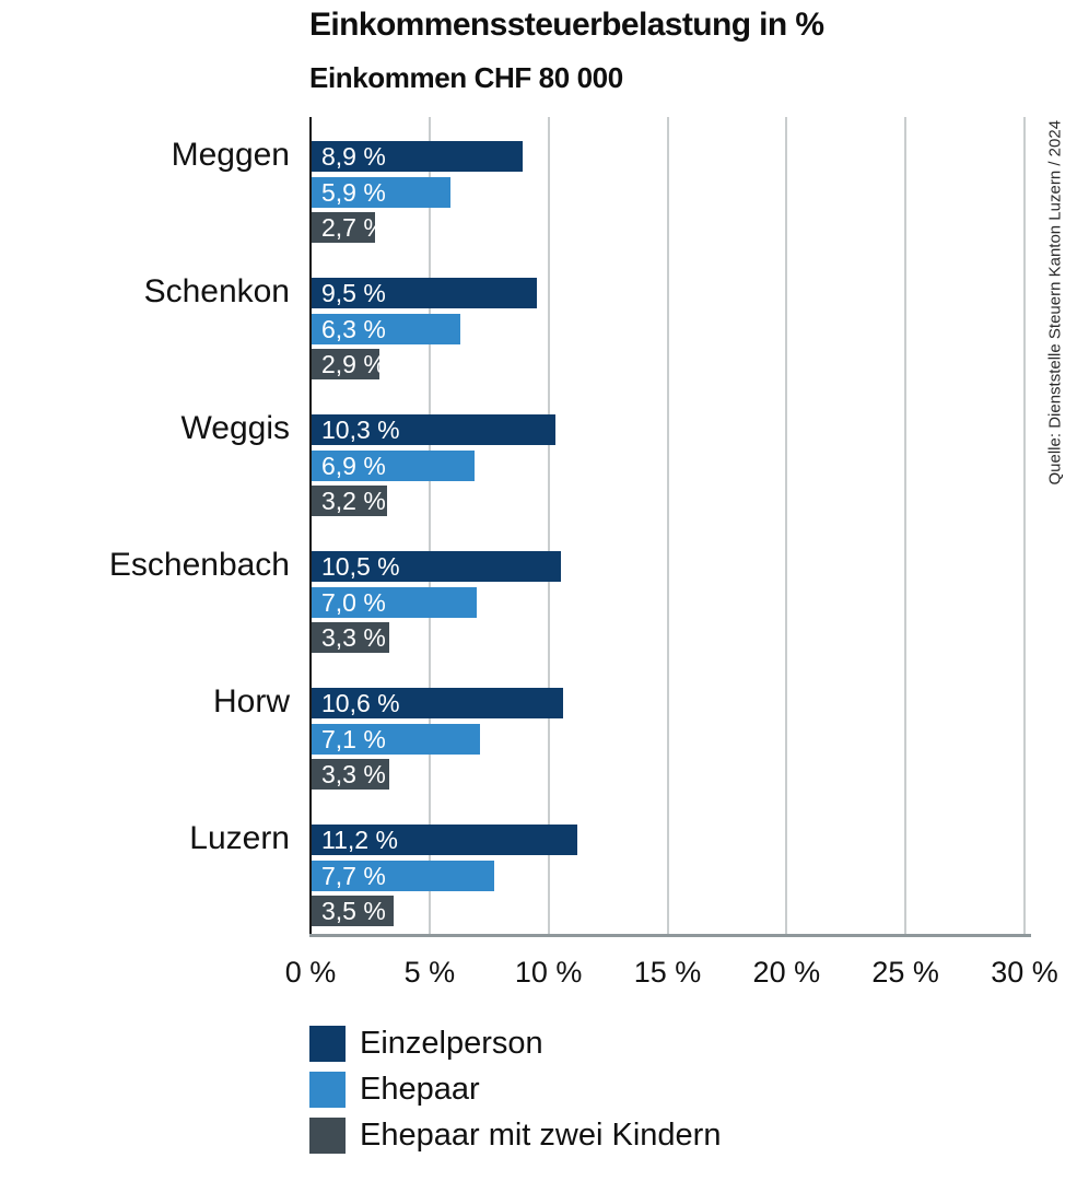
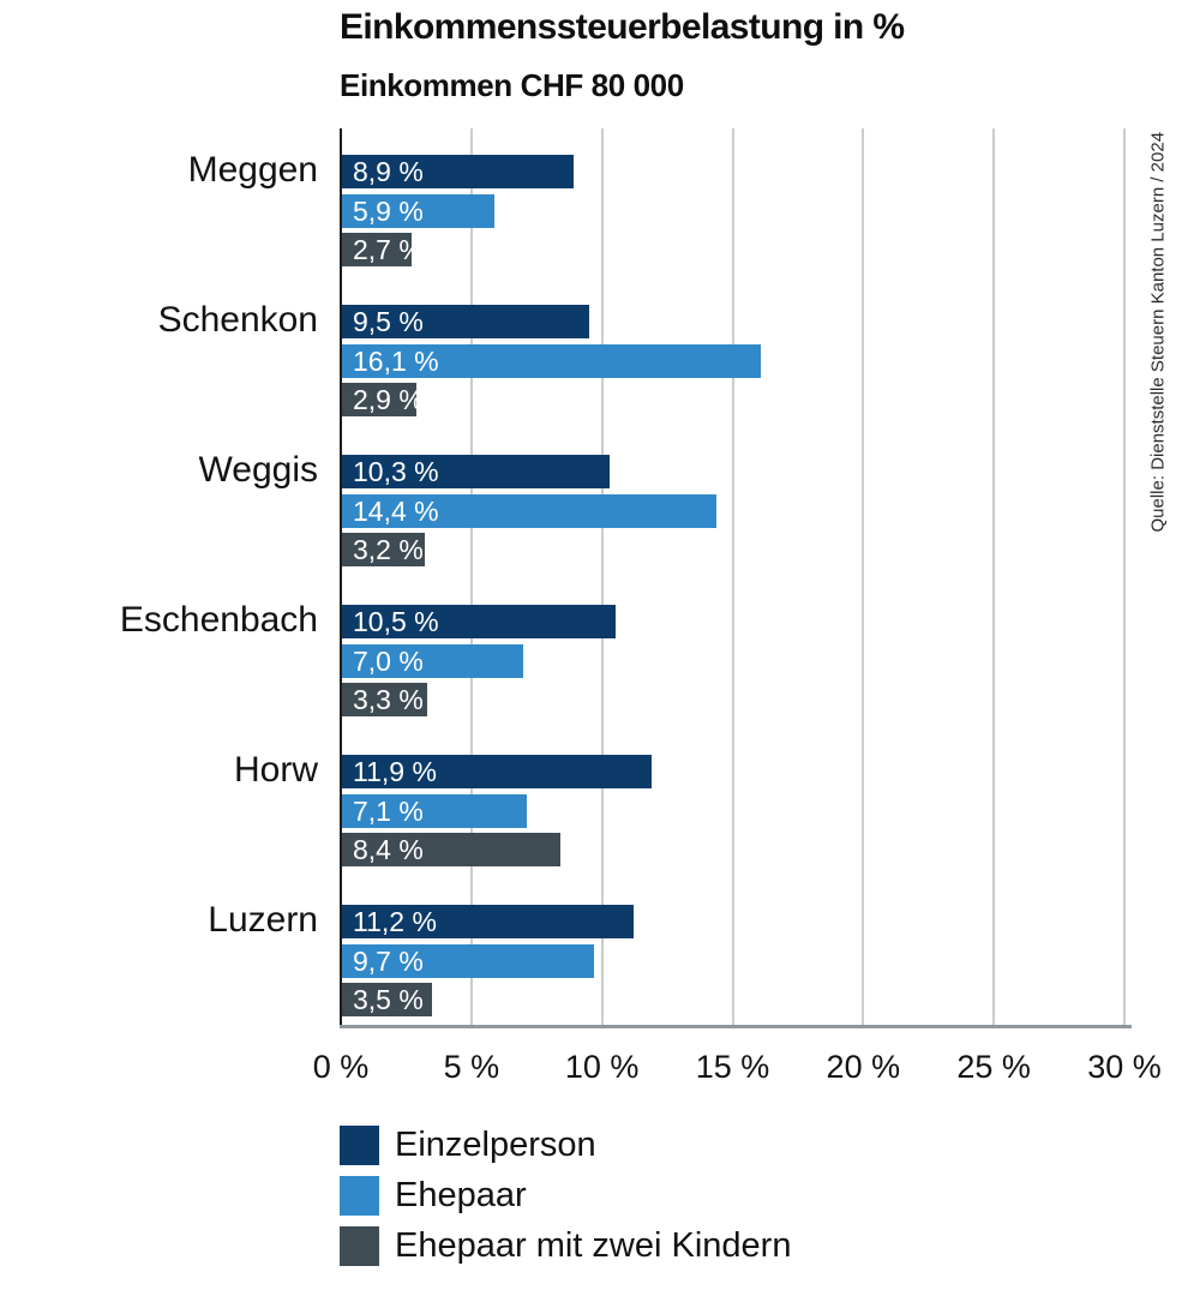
Ehepaar/Schenkon: 6,3 -> 16,1
Ehepaar/Weggis: 6,9 -> 14,4
Einzelperson/Horw: 10,6 -> 11,9
Ehepaar mit zwei Kindern/Horw: 3,3 -> 8,4
Ehepaar/Luzern: 7,7 -> 9,7
